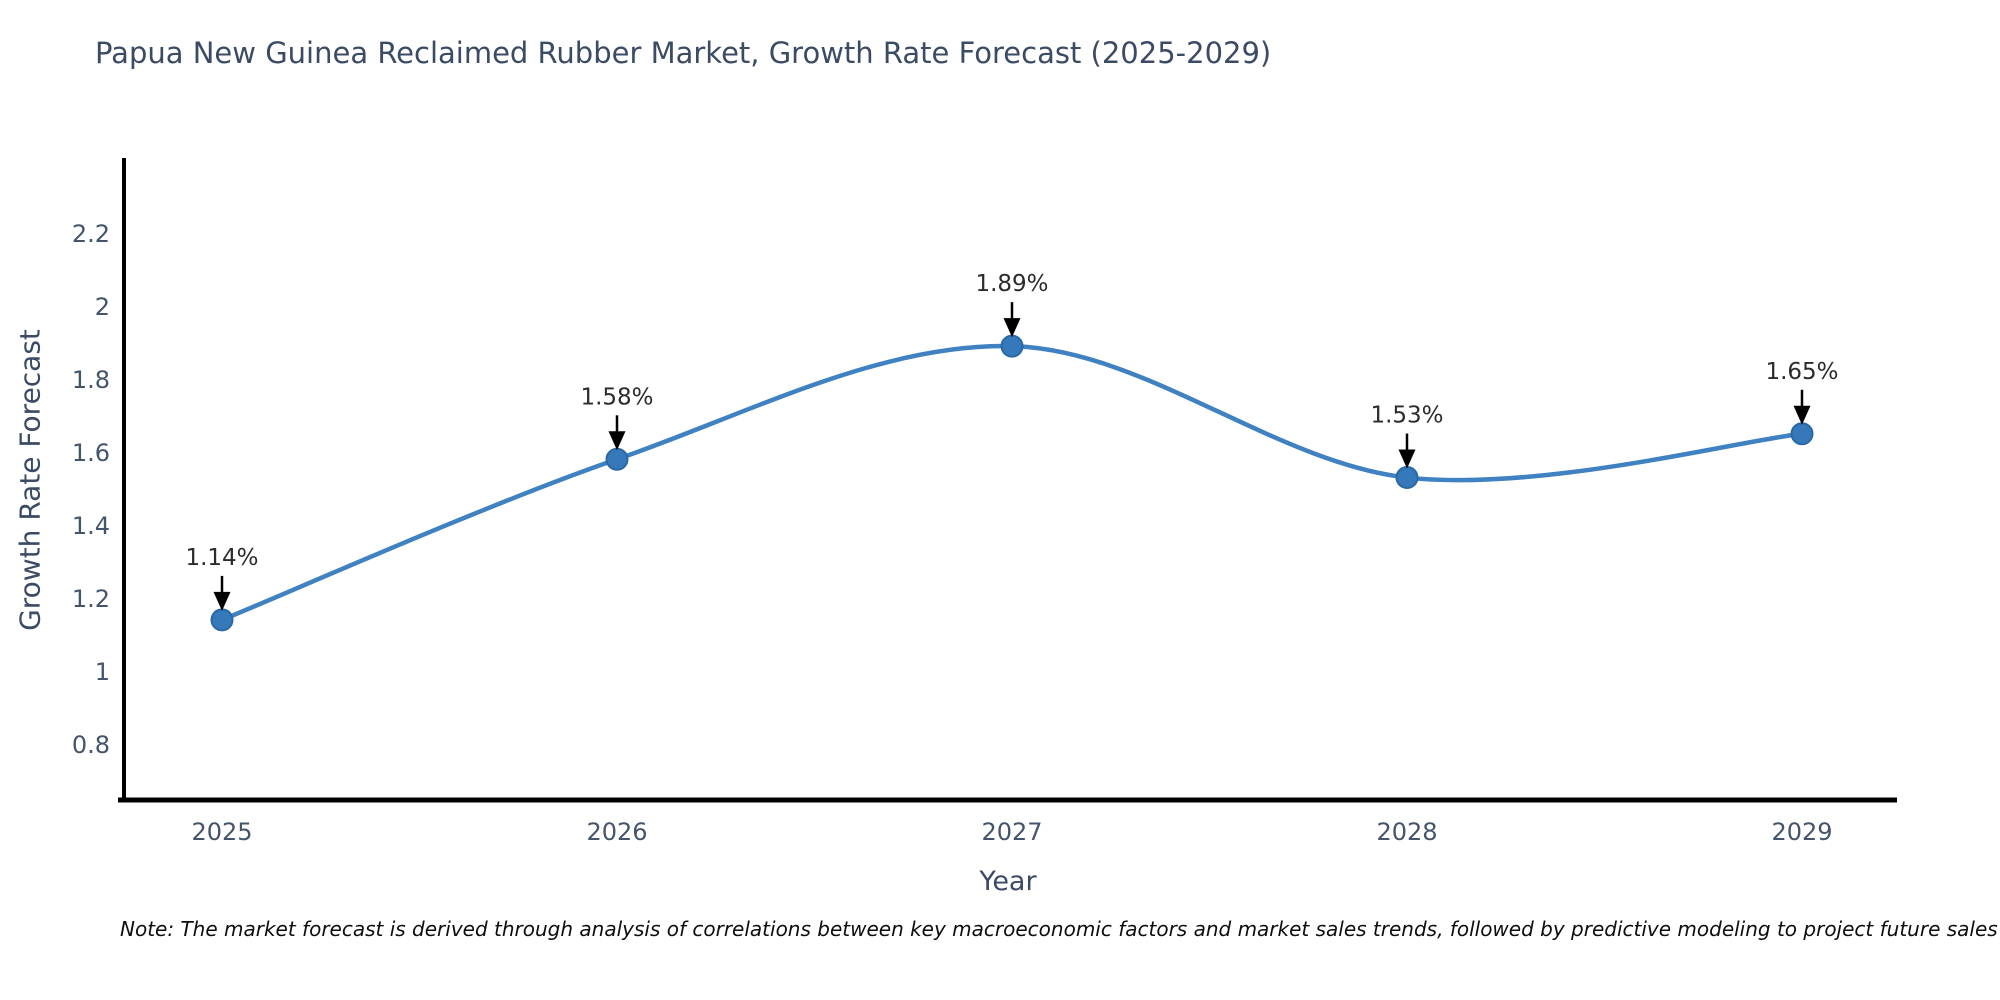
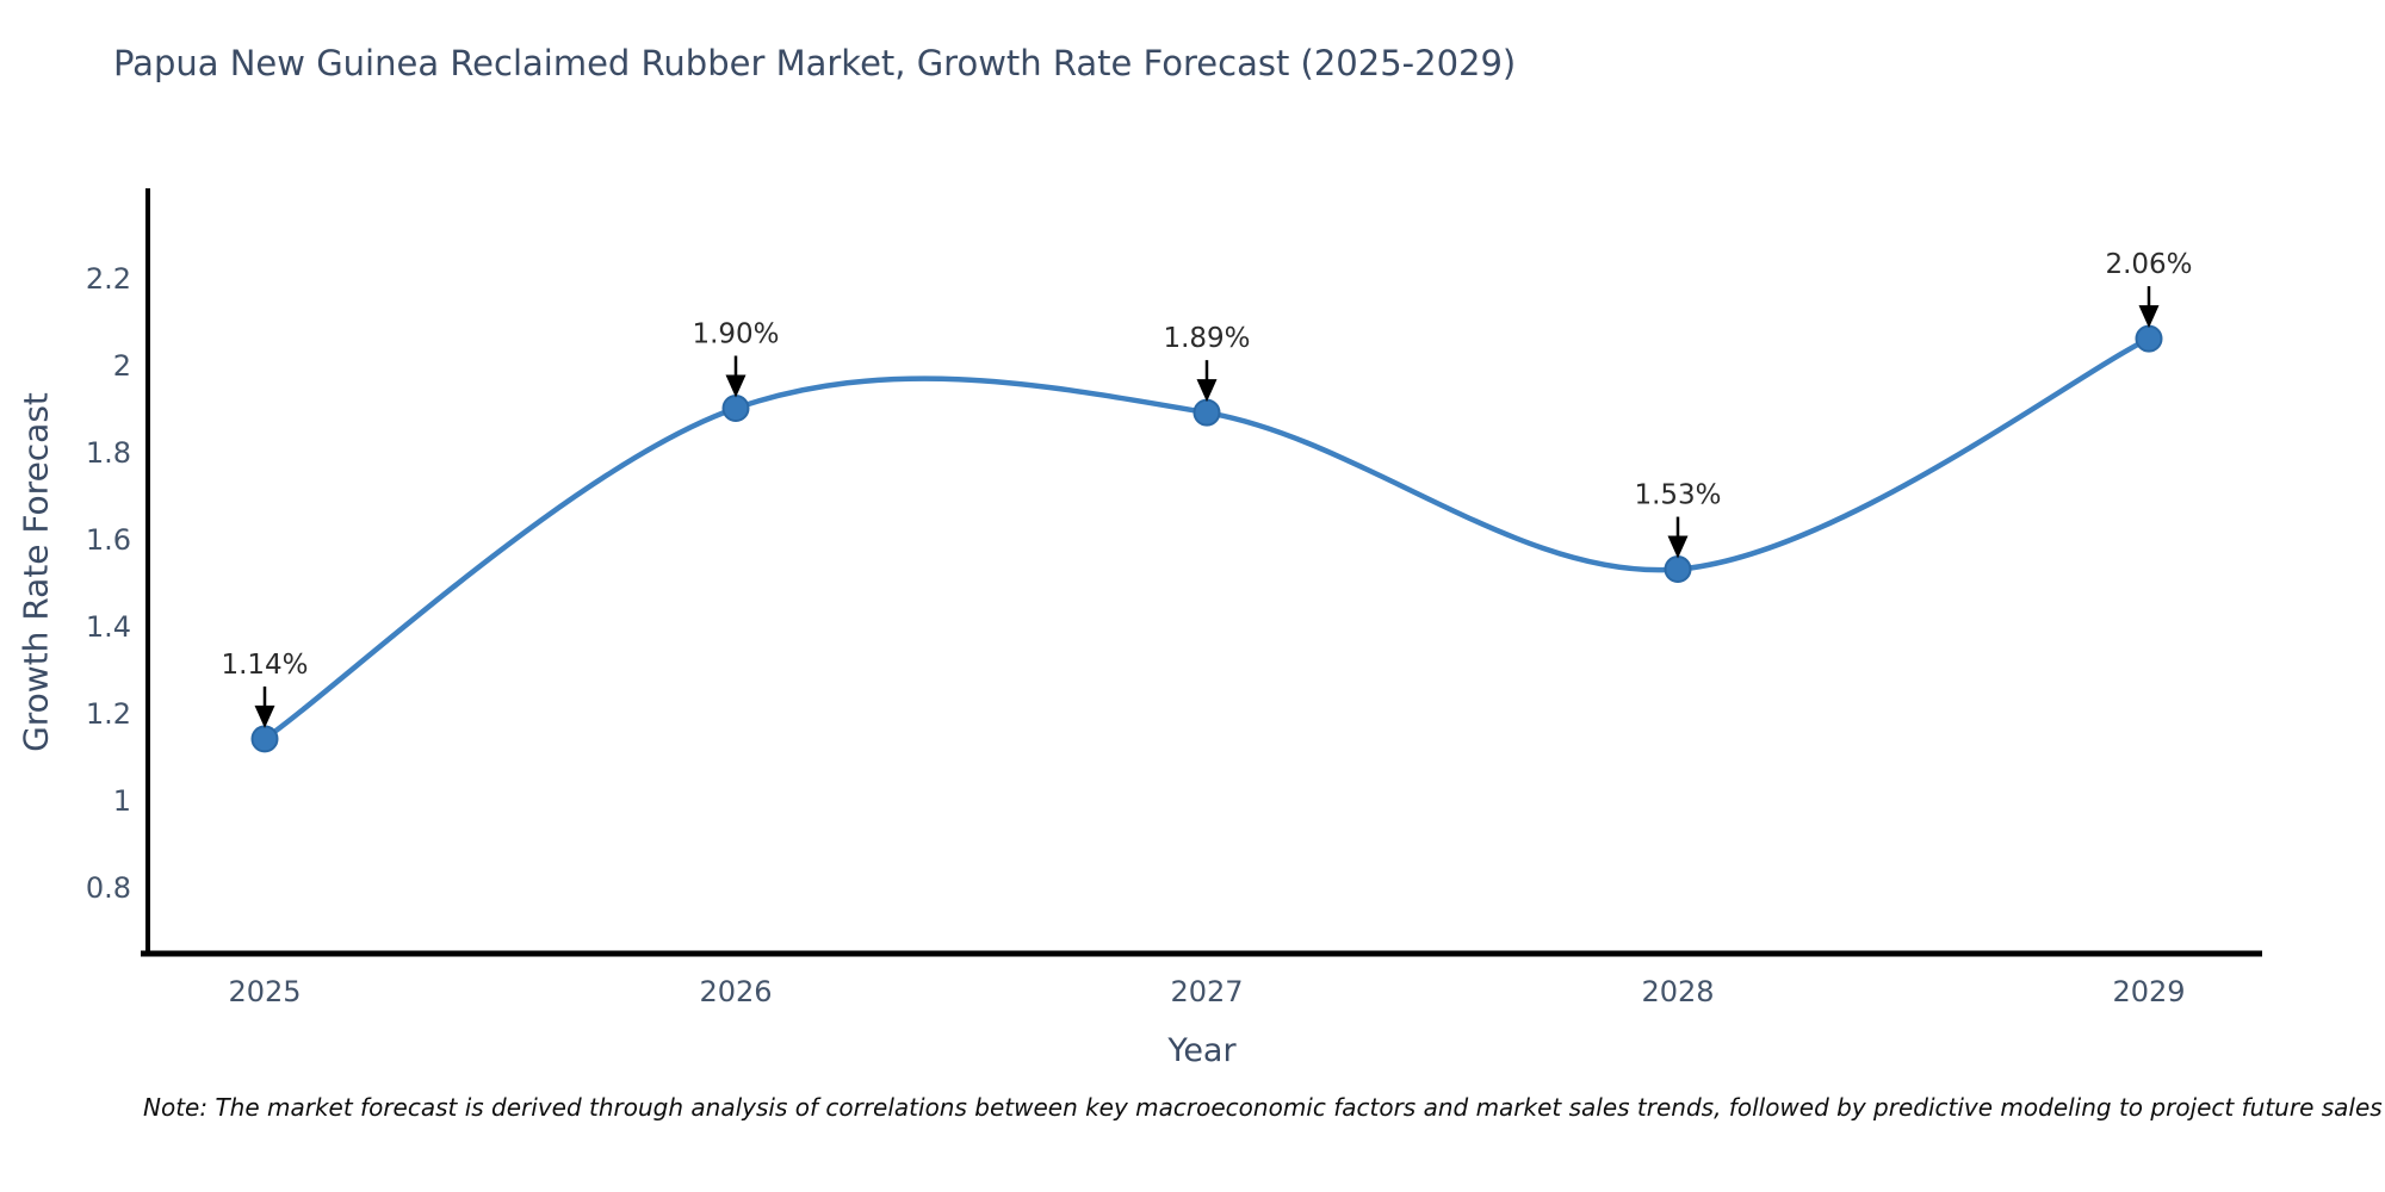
2026: 1.58% -> 1.90%
2029: 1.65% -> 2.06%
